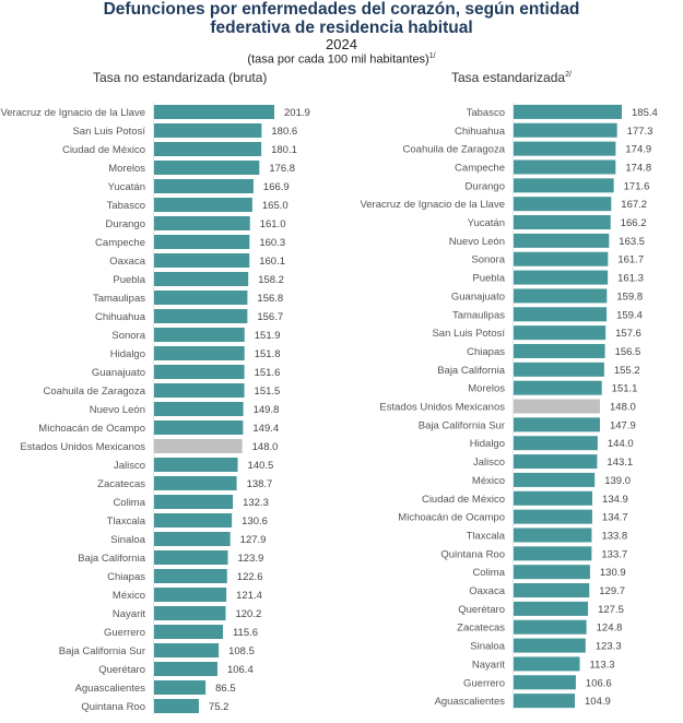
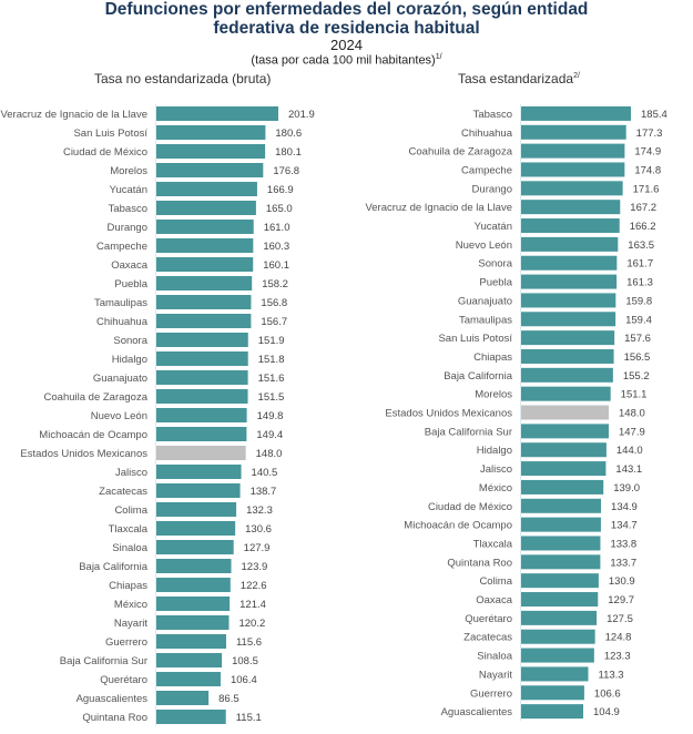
Tasa no estandarizada (bruta)/Quintana Roo: 75.2 -> 115.1
